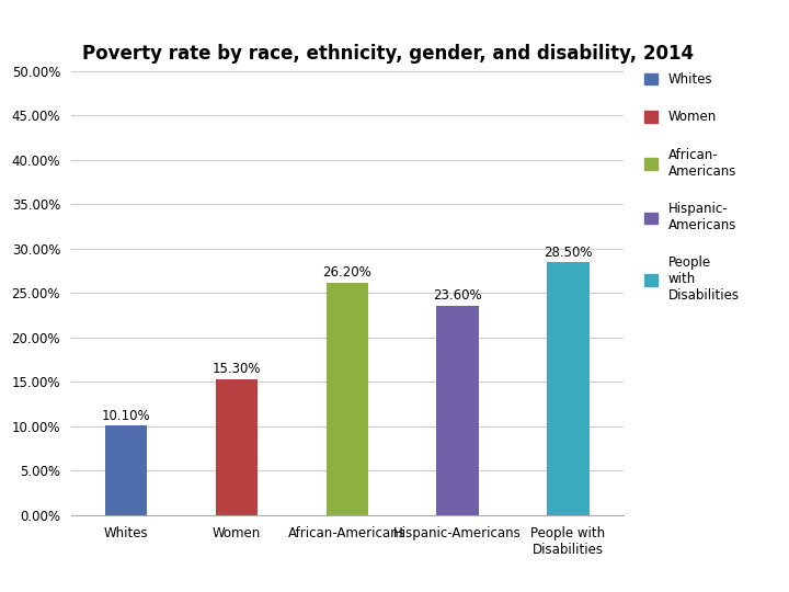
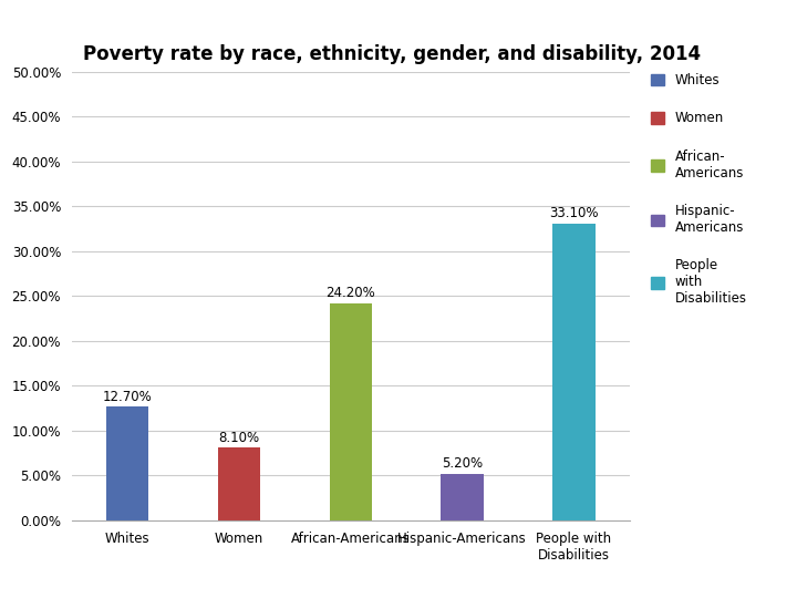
Whites: 10.10% -> 12.70%
Women: 15.30% -> 8.10%
African-Americans: 26.20% -> 24.20%
Hispanic-Americans: 23.60% -> 5.20%
People with Disabilities: 28.50% -> 33.10%
